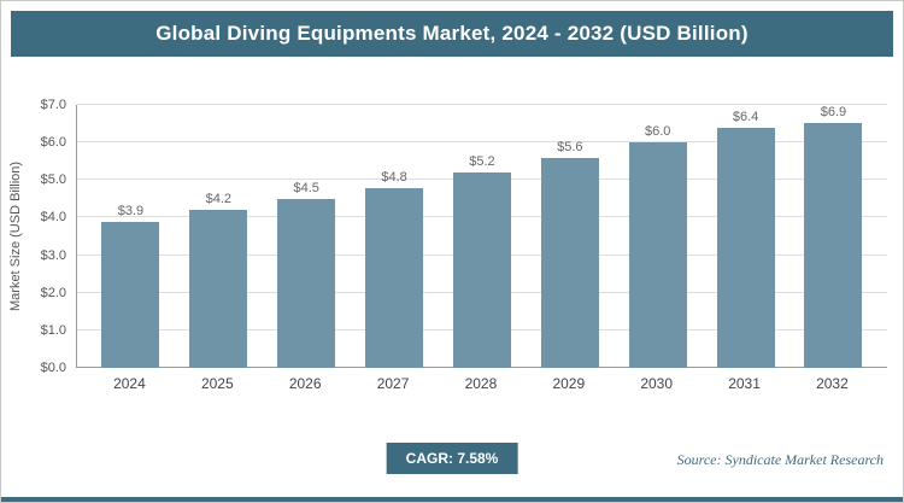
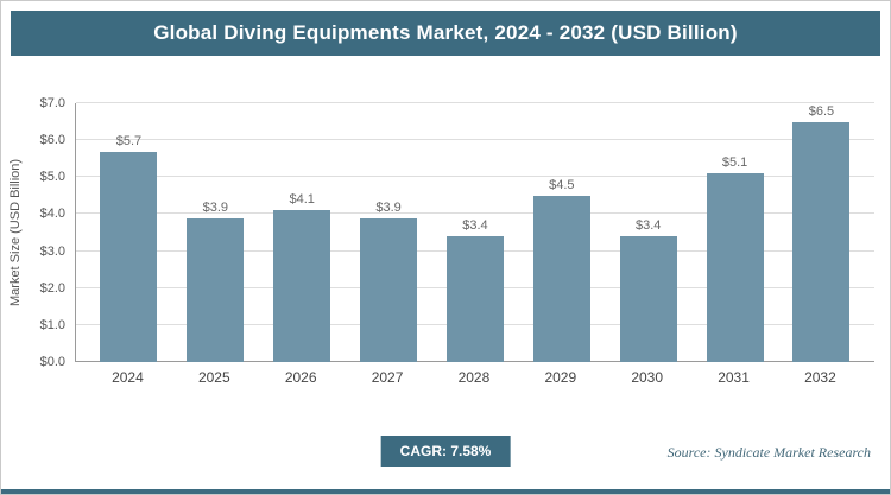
2024: $3.9 -> $5.7
2025: $4.2 -> $3.9
2026: $4.5 -> $4.1
2027: $4.8 -> $3.9
2028: $5.2 -> $3.4
2029: $5.6 -> $4.5
2030: $6.0 -> $3.4
2031: $6.4 -> $5.1
2032: $6.9 -> $6.5
